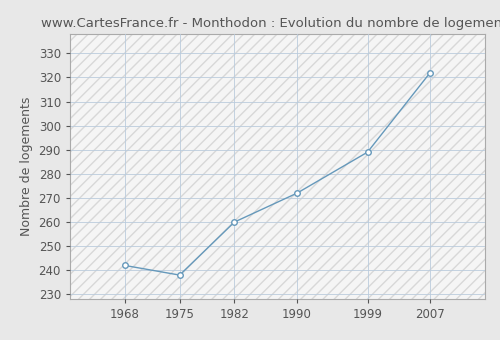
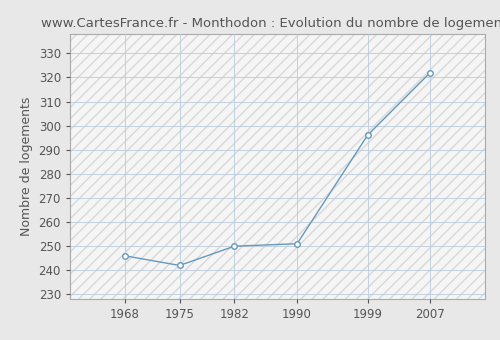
1968: 242 -> 246
1975: 238 -> 242
1982: 260 -> 250
1990: 272 -> 251
1999: 289 -> 296
